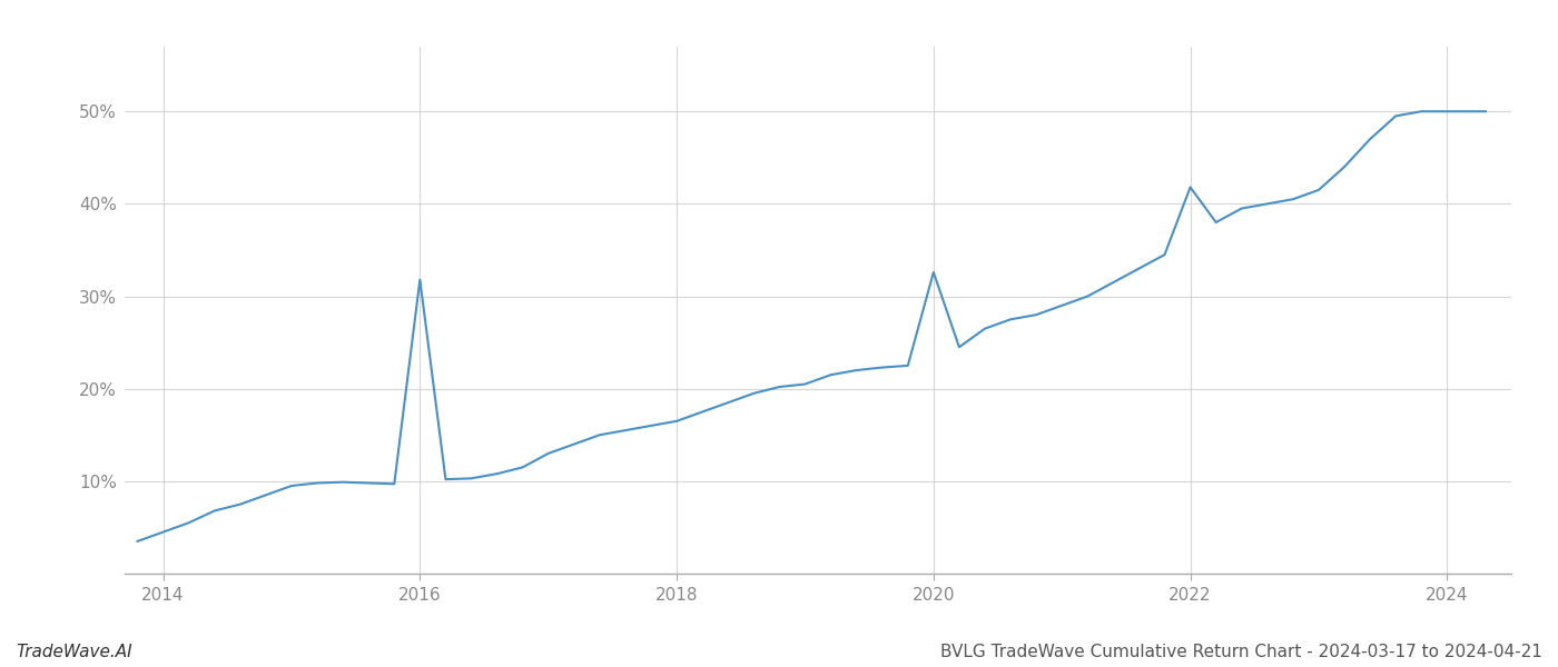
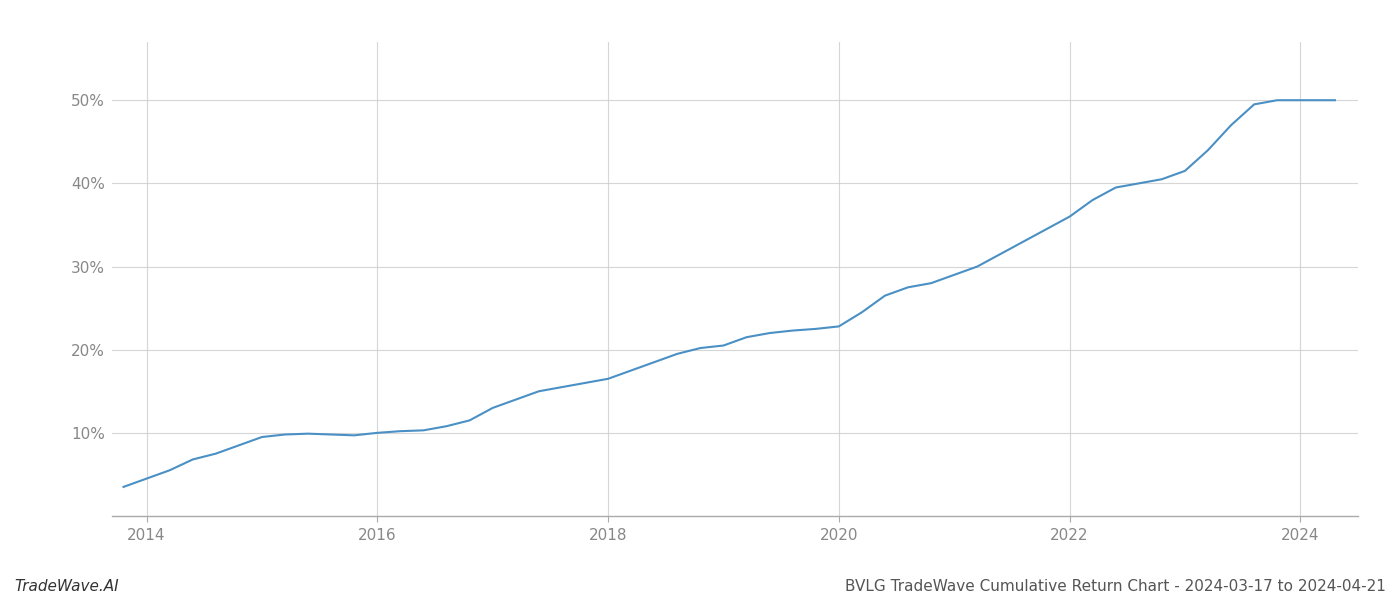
2016: 31.8% -> 10.0%
2020: 32.6% -> 22.8%
2022: 41.8% -> 36.0%
